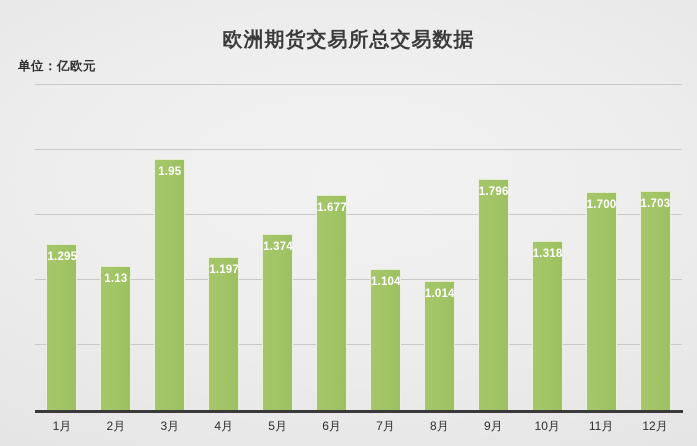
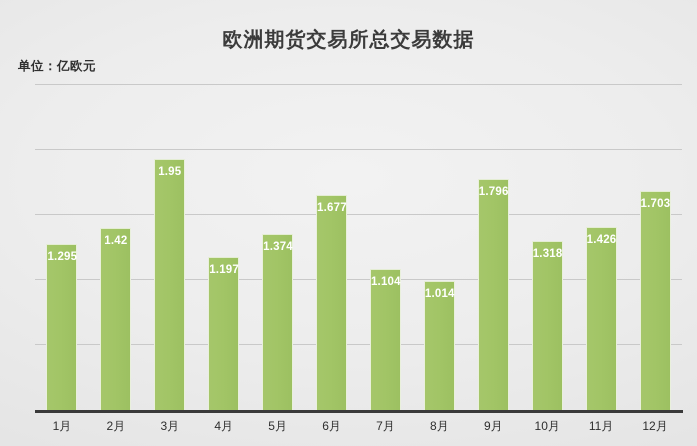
2月: 1.13 -> 1.42
11月: 1.700 -> 1.426
